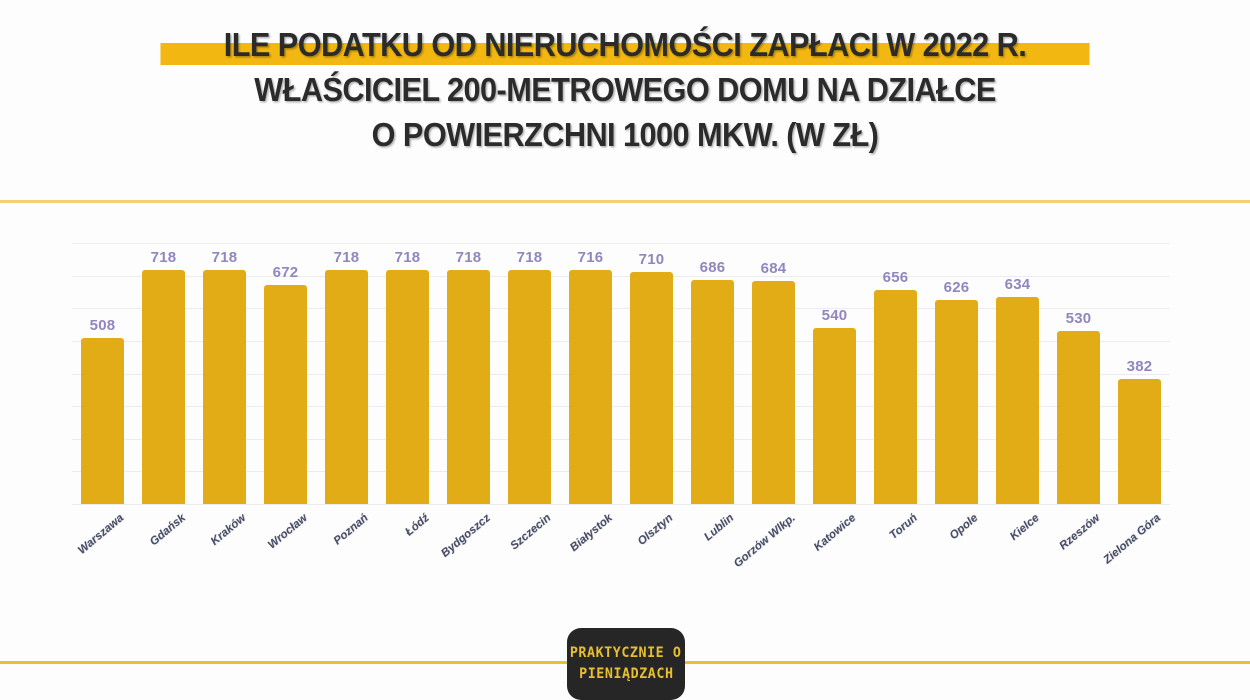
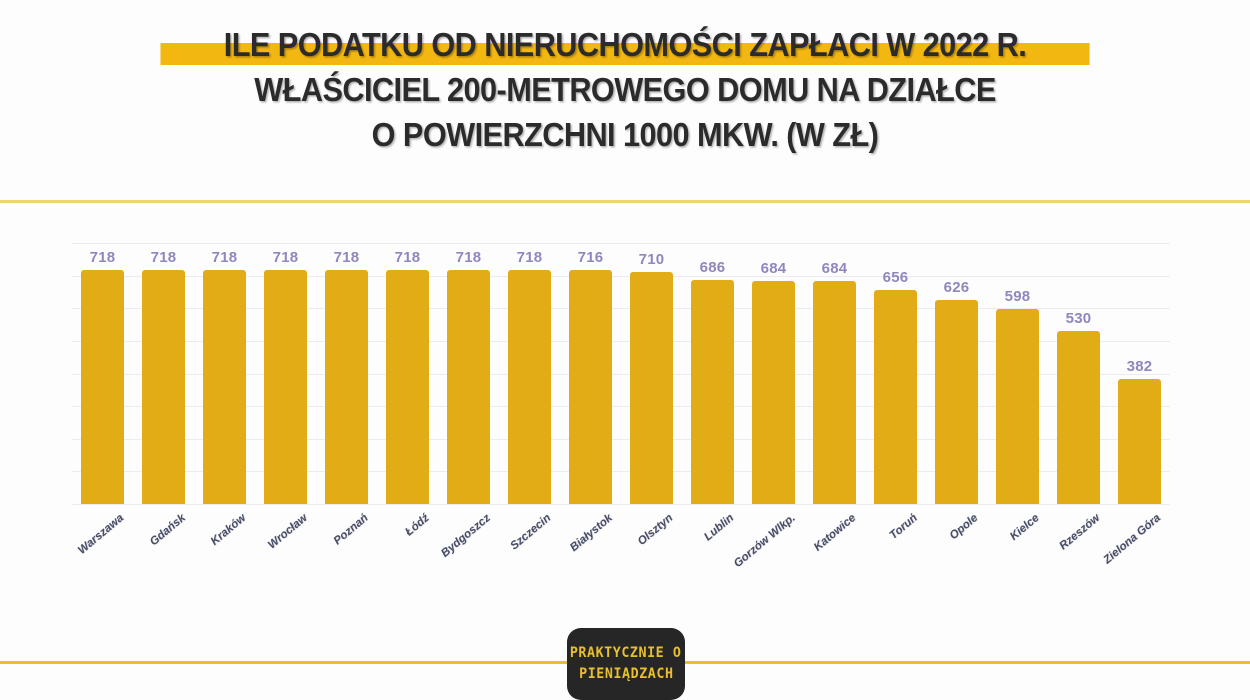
Warszawa: 508 -> 718
Wrocław: 672 -> 718
Katowice: 540 -> 684
Kielce: 634 -> 598
